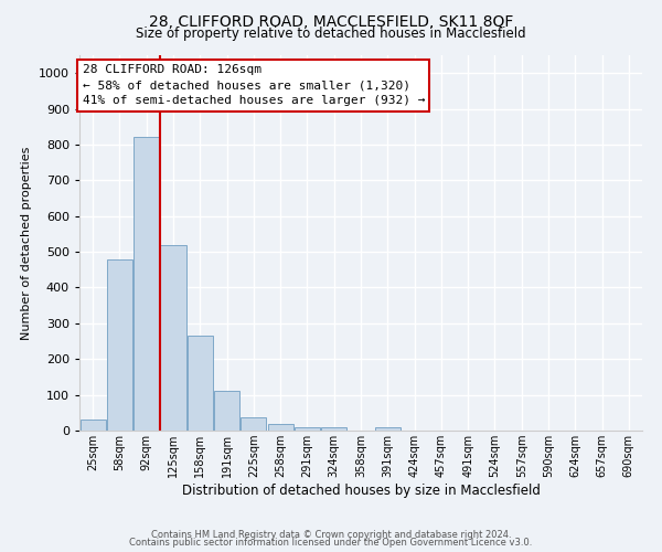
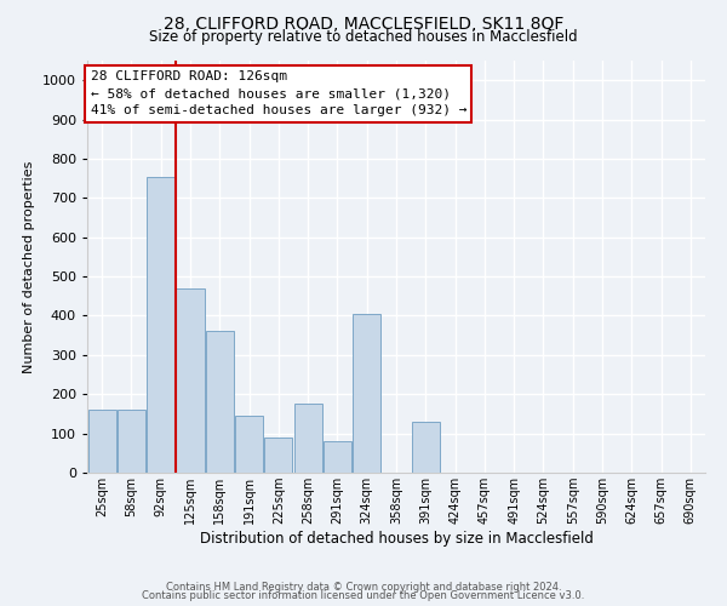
25sqm: 30 -> 160
58sqm: 480 -> 160
92sqm: 820 -> 755
125sqm: 520 -> 470
158sqm: 265 -> 360
191sqm: 110 -> 145
225sqm: 38 -> 90
258sqm: 18 -> 175
291sqm: 10 -> 80
324sqm: 8 -> 405
391sqm: 8 -> 130
